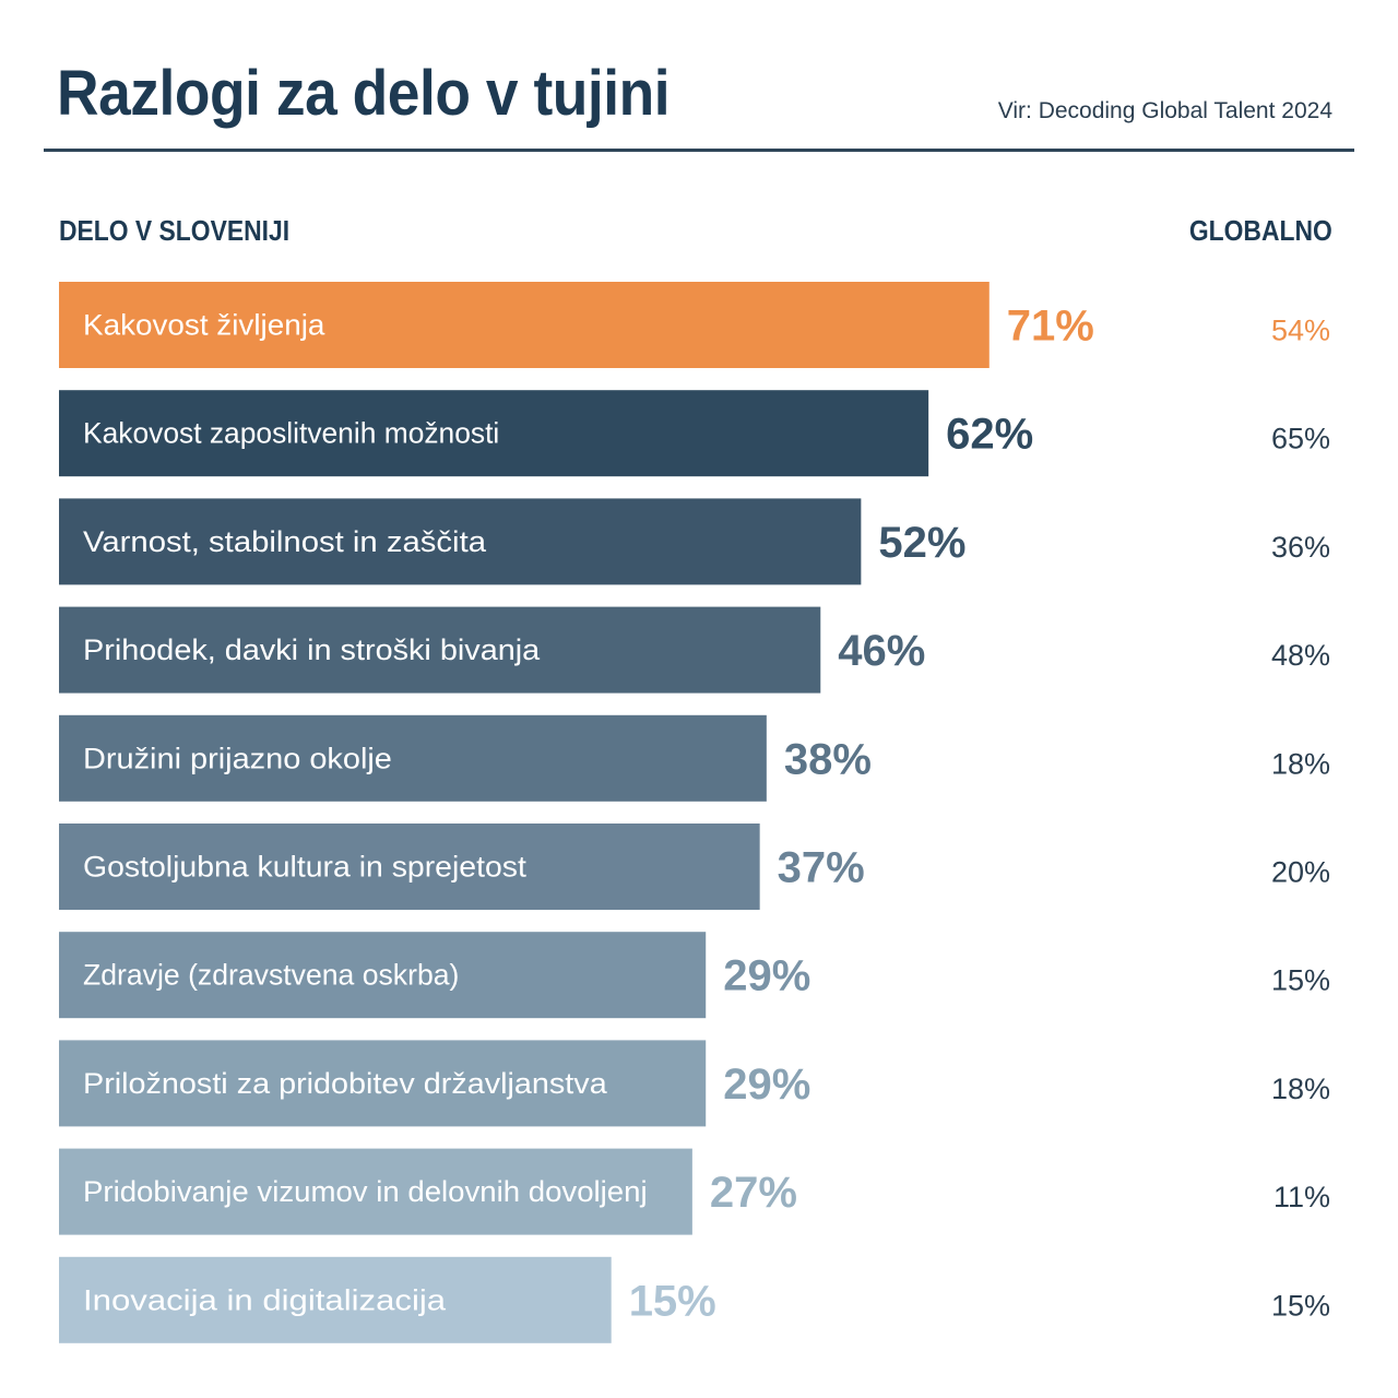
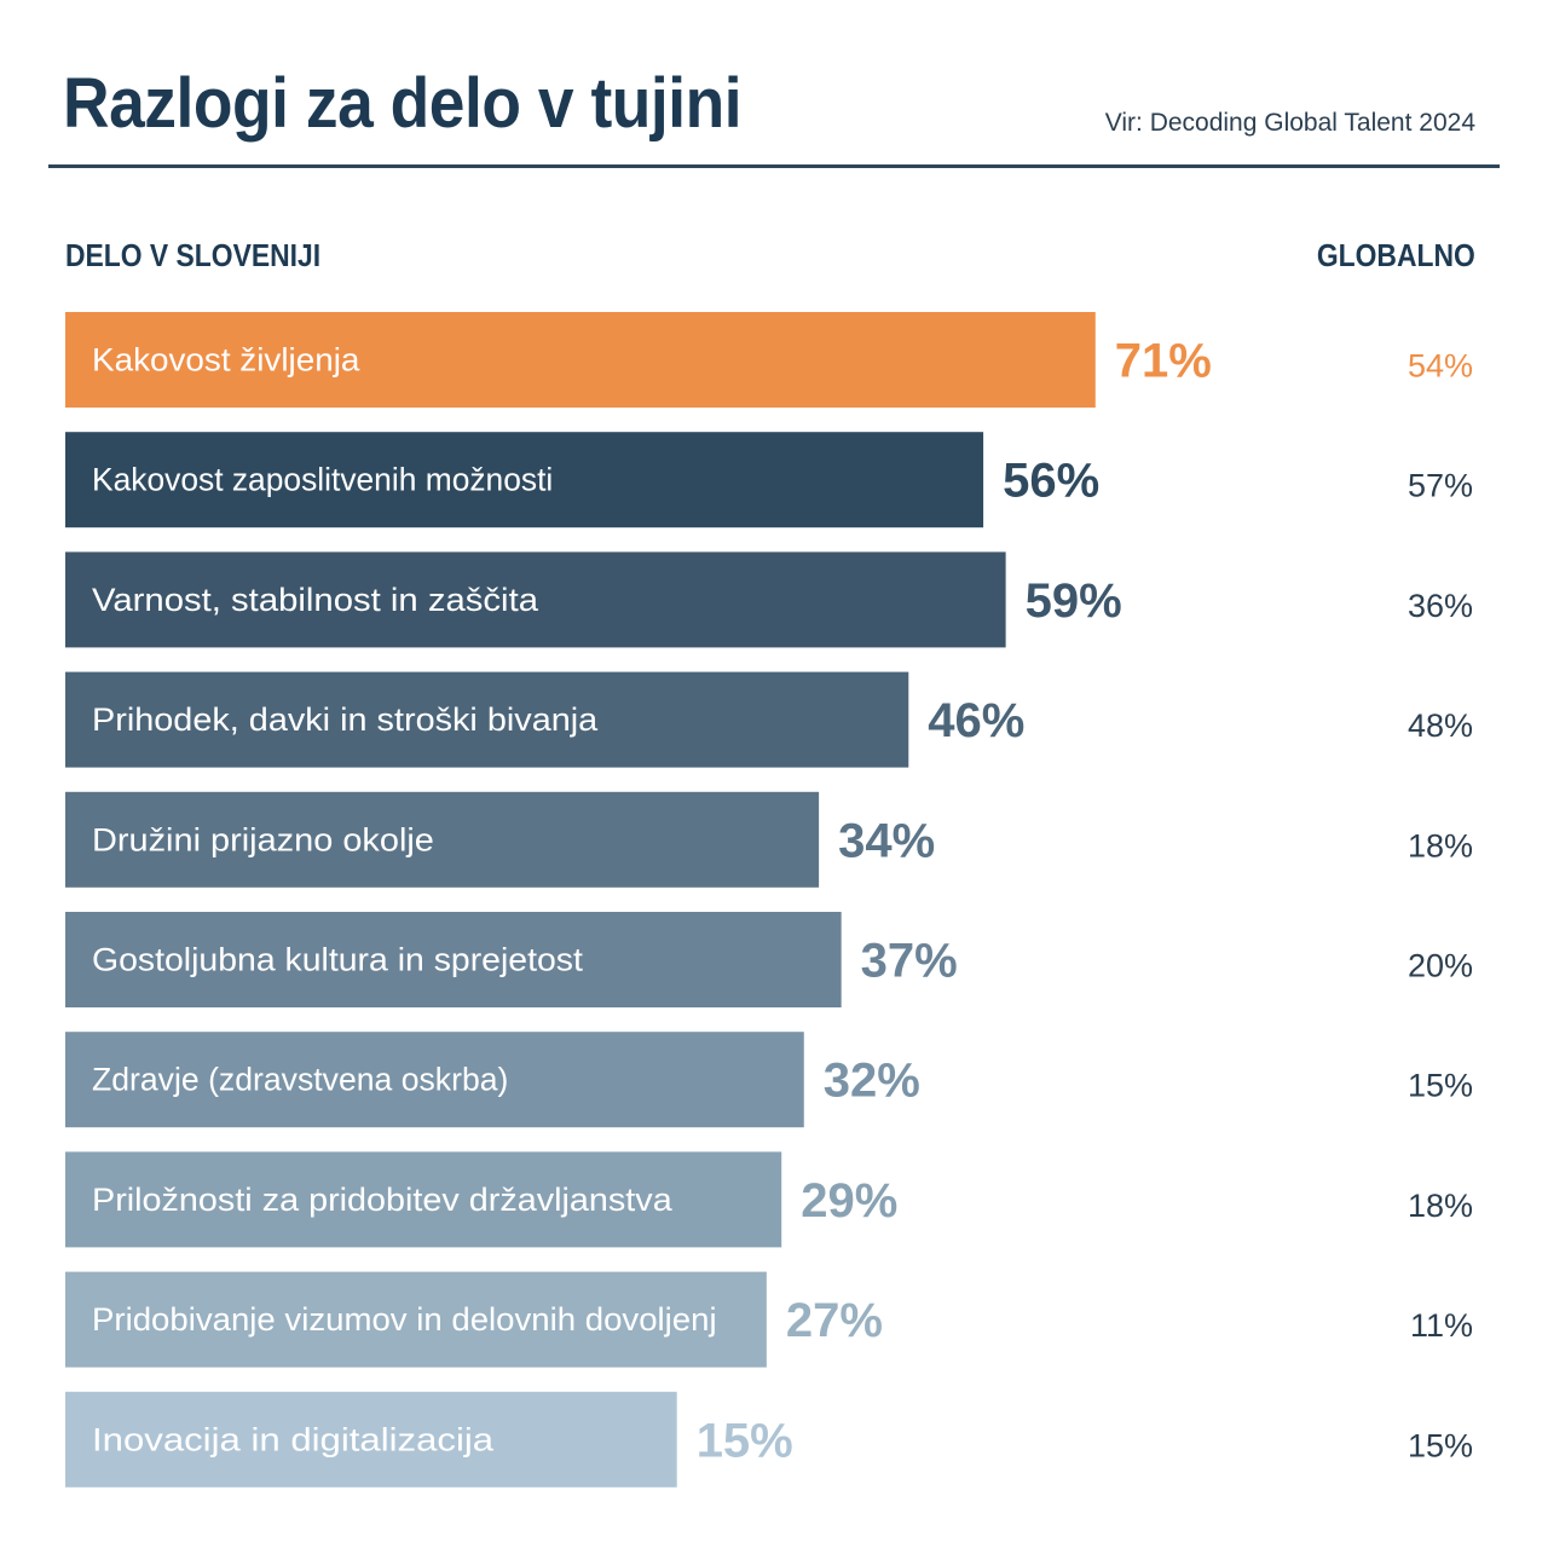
DELO V SLOVENIJI/Kakovost zaposlitvenih možnosti: 62% -> 56%
GLOBALNO/Kakovost zaposlitvenih možnosti: 65% -> 57%
DELO V SLOVENIJI/Varnost, stabilnost in zaščita: 52% -> 59%
DELO V SLOVENIJI/Družini prijazno okolje: 38% -> 34%
DELO V SLOVENIJI/Zdravje (zdravstvena oskrba): 29% -> 32%
